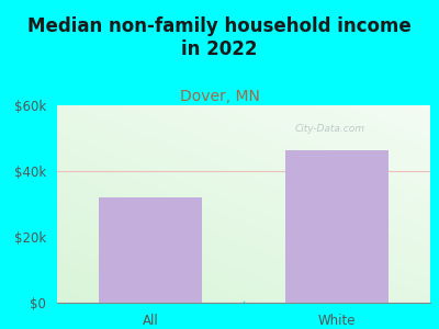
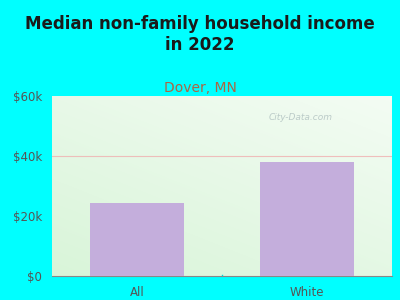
All: $32.0k -> $24.5k
White: $46.5k -> $38.0k
